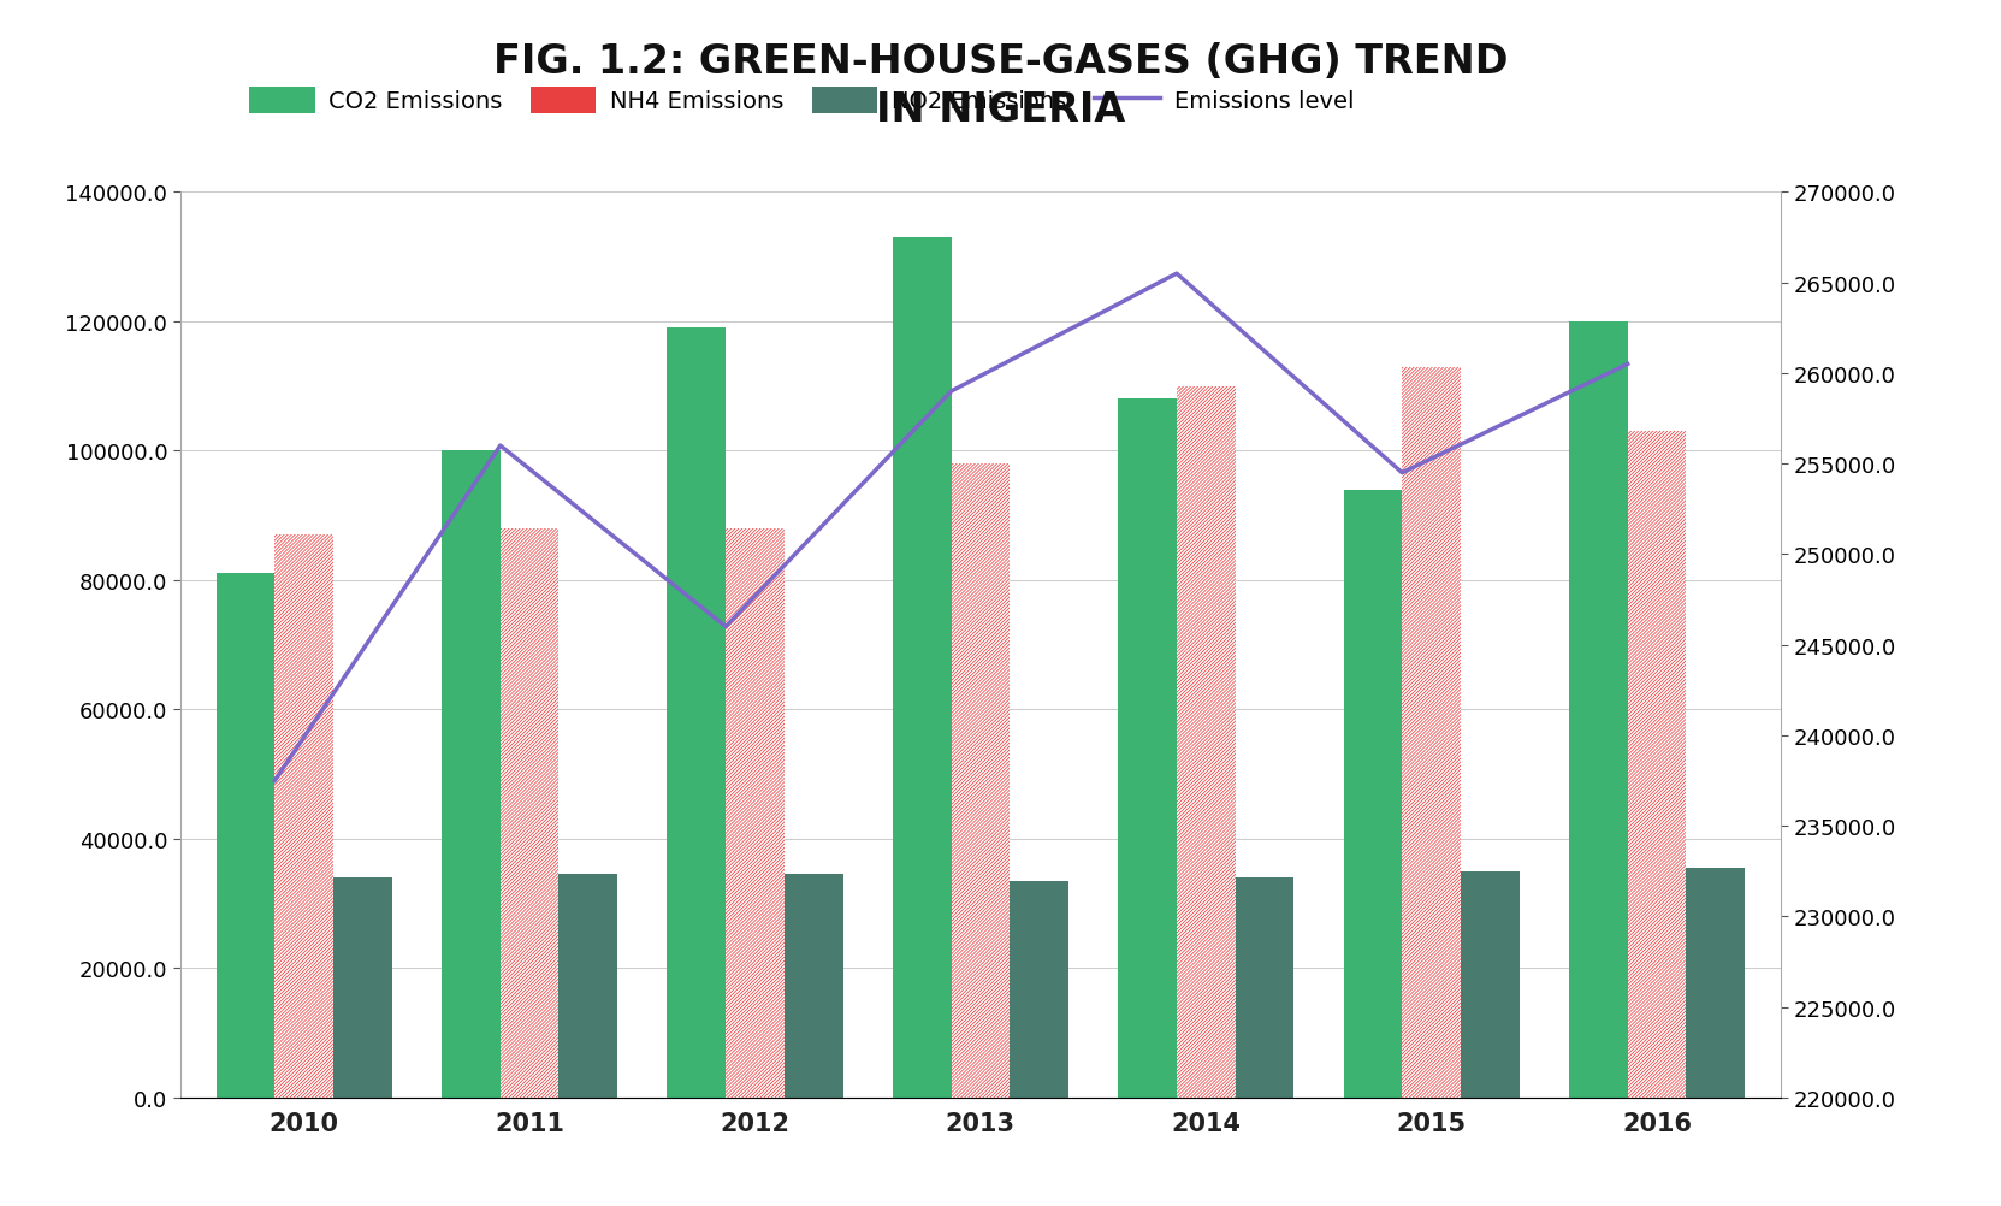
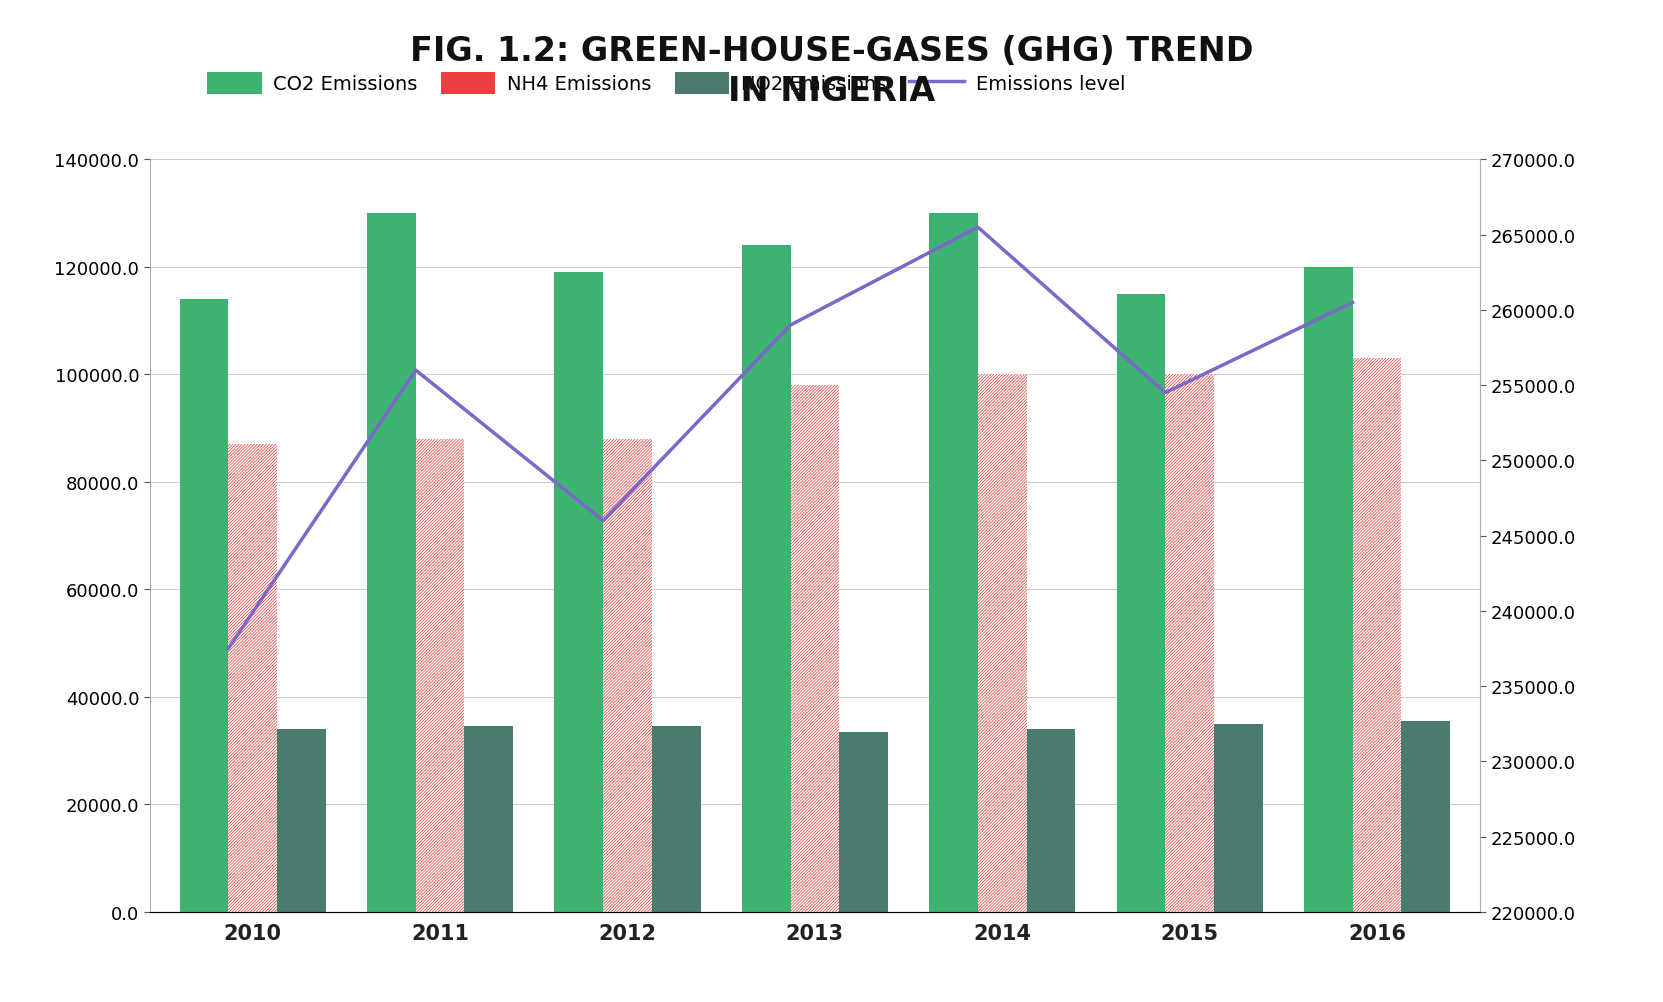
CO2 Emissions/2010: 81000 -> 114000
CO2 Emissions/2011: 100000 -> 130000
CO2 Emissions/2013: 133000 -> 124000
CO2 Emissions/2014: 108000 -> 130000
NH4 Emissions/2014: 110000 -> 100000
CO2 Emissions/2015: 94000 -> 115000
NH4 Emissions/2015: 113000 -> 100000
